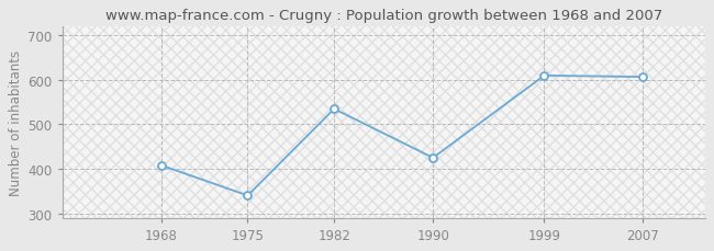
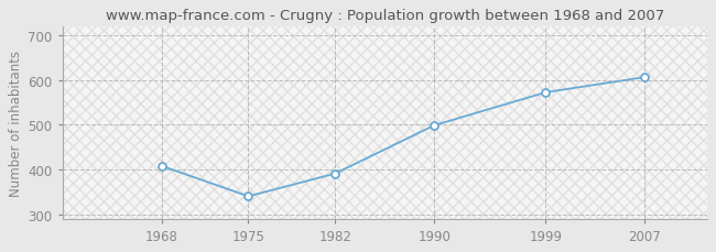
1982: 535 -> 391
1990: 425 -> 499
1999: 610 -> 573
